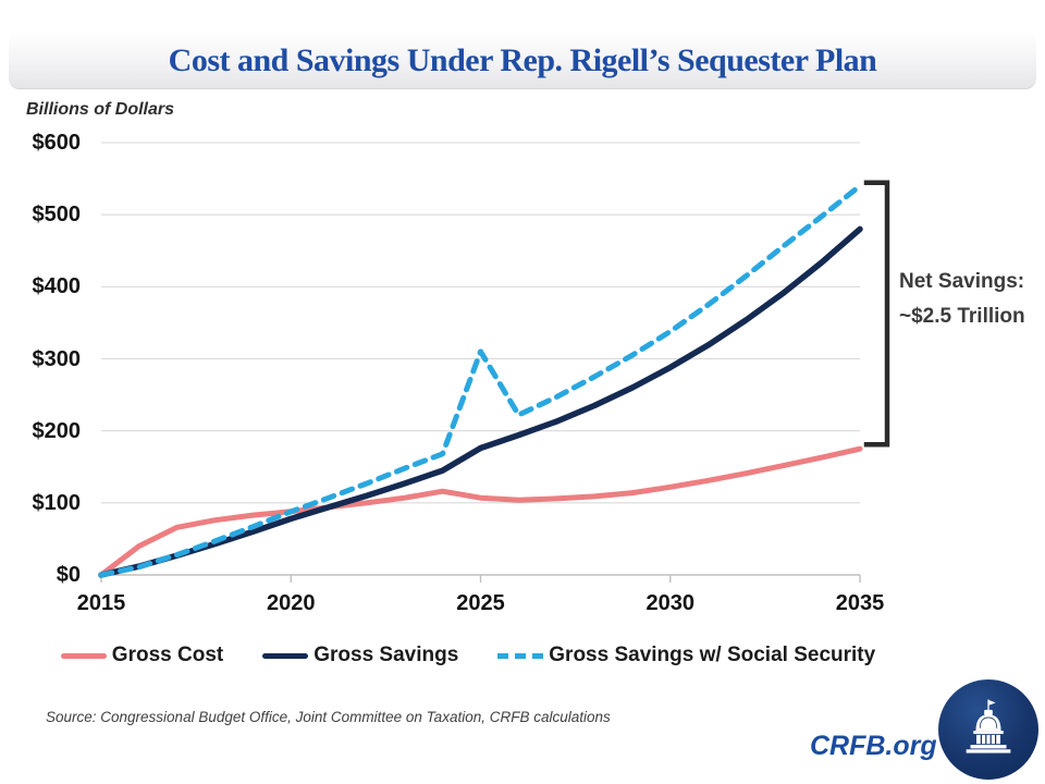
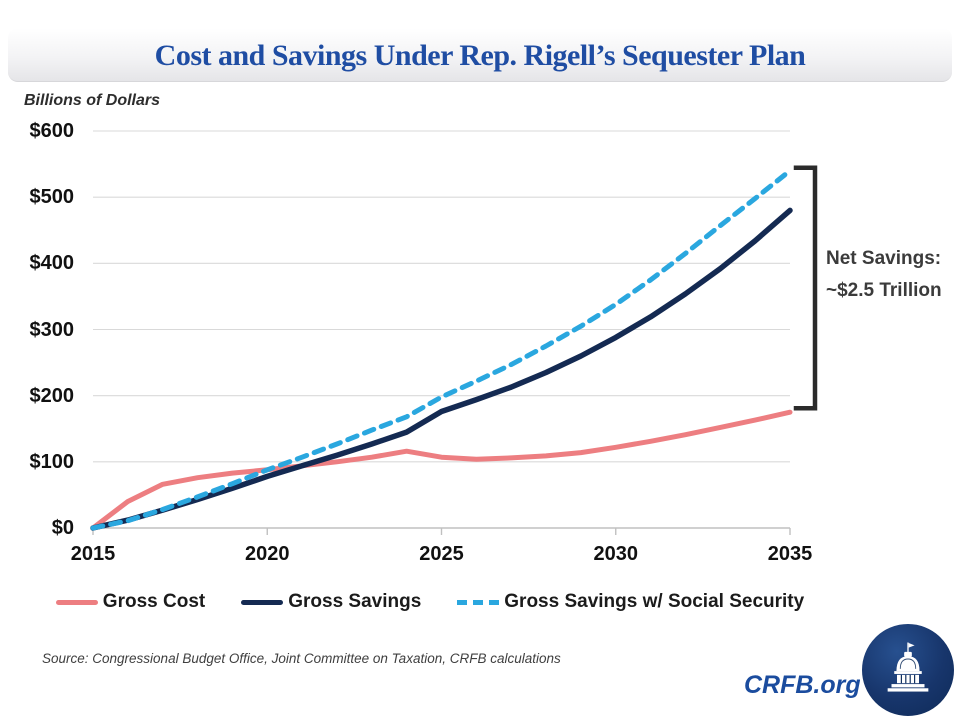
Gross Savings w/ Social Security/2025: $310 -> $200
